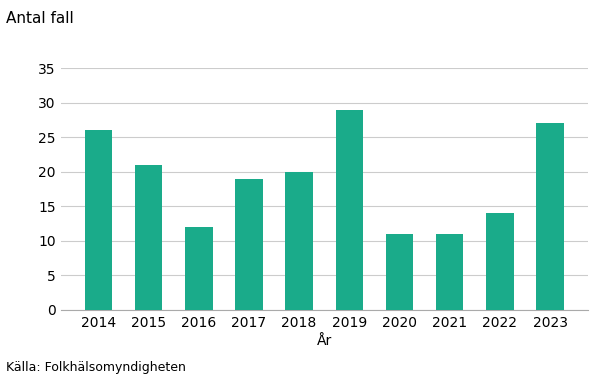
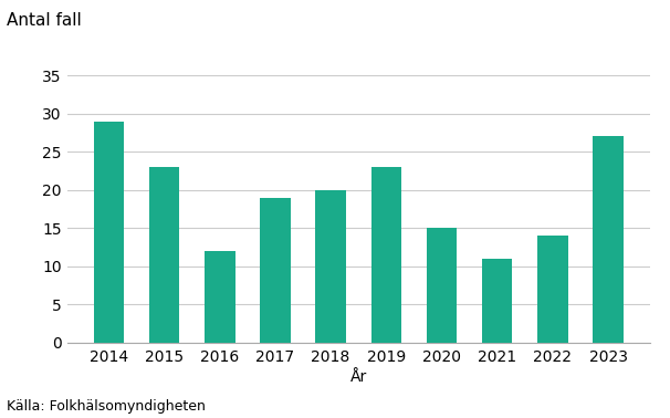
2014: 26 -> 29
2015: 21 -> 23
2019: 29 -> 23
2020: 11 -> 15
